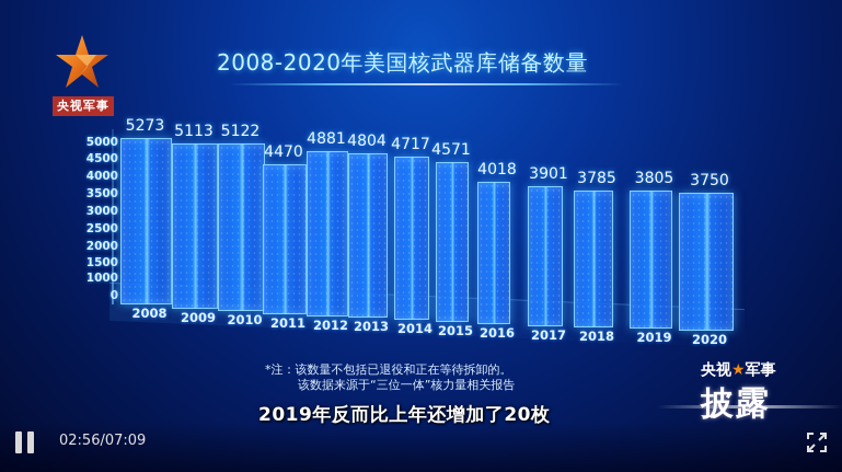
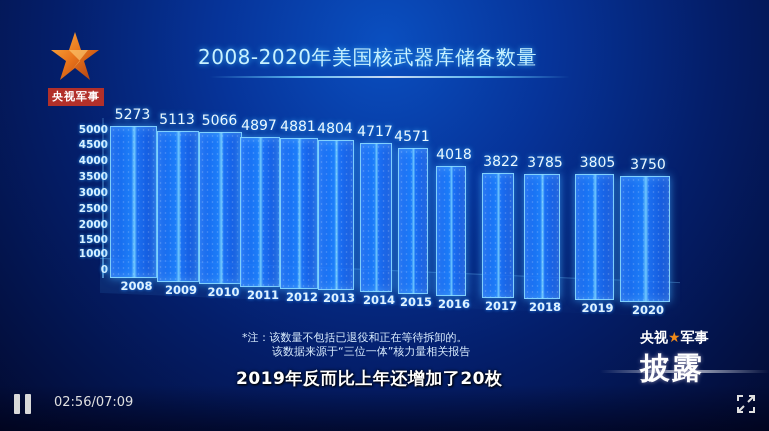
2010: 5122 -> 5066
2011: 4470 -> 4897
2017: 3901 -> 3822
